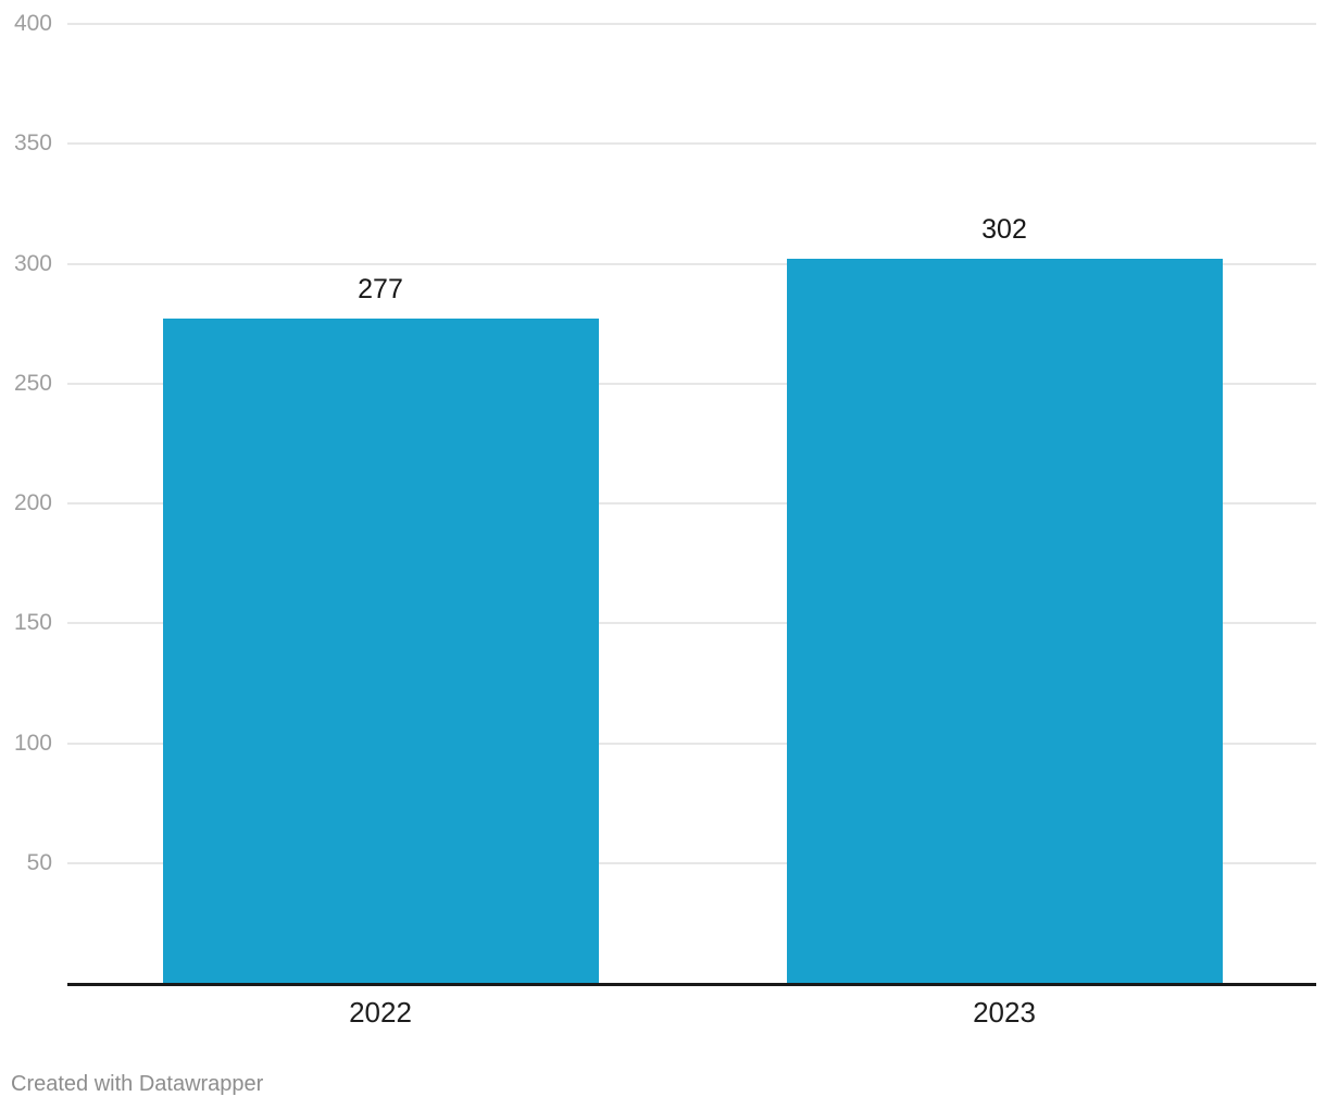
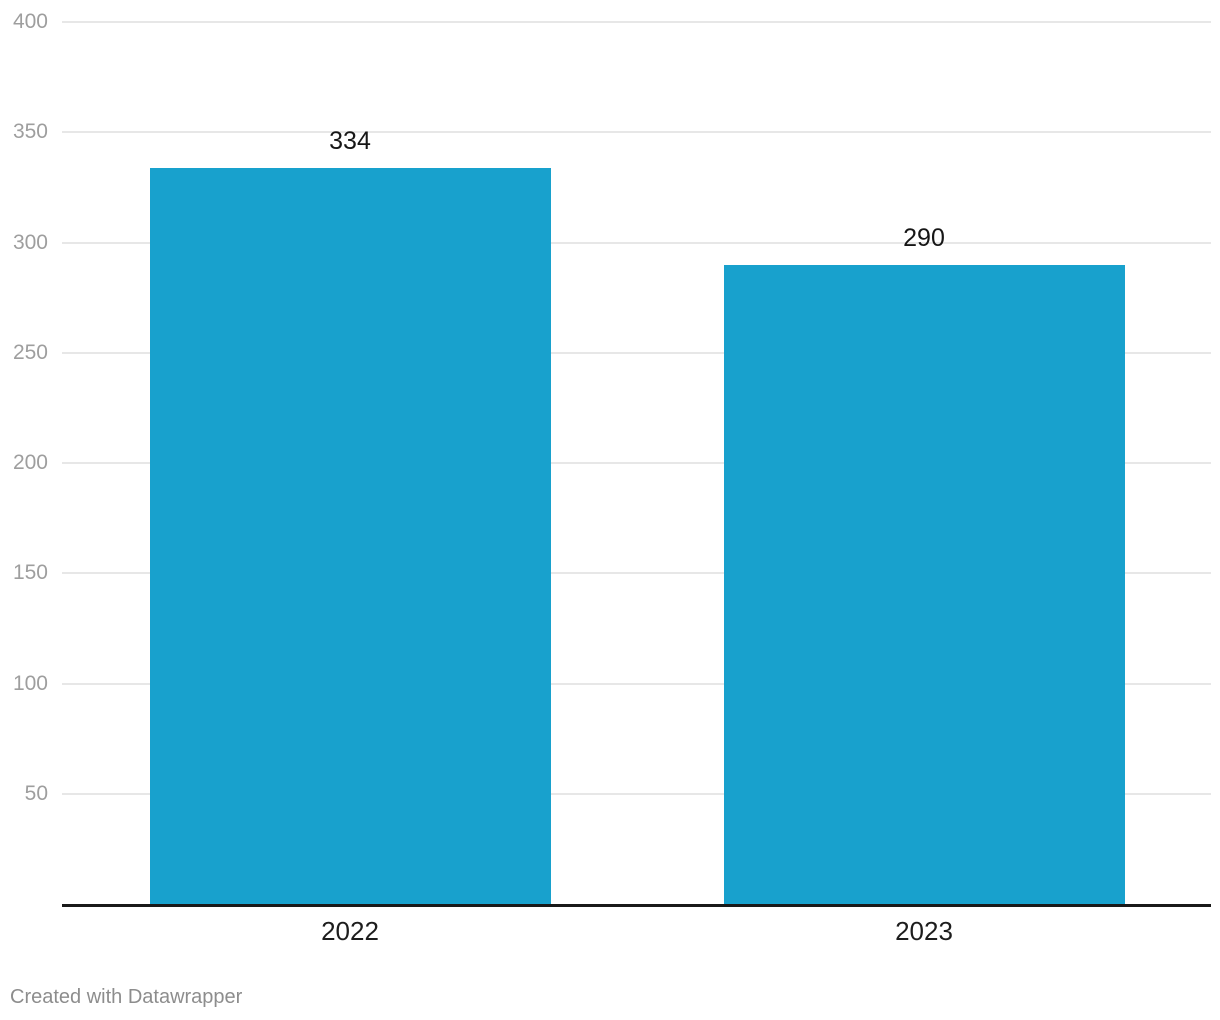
2022: 277 -> 334
2023: 302 -> 290
